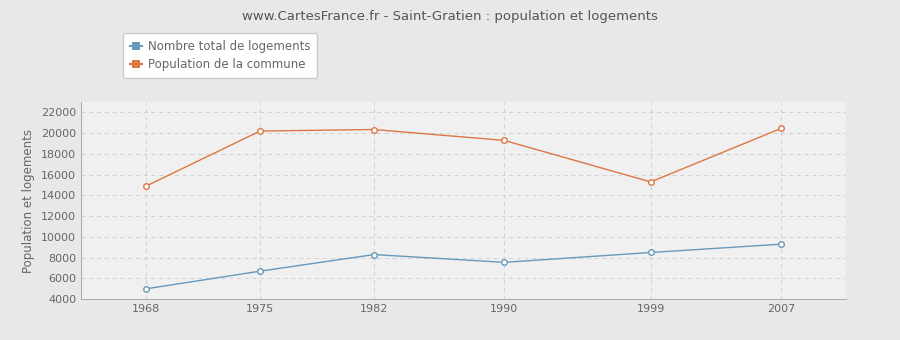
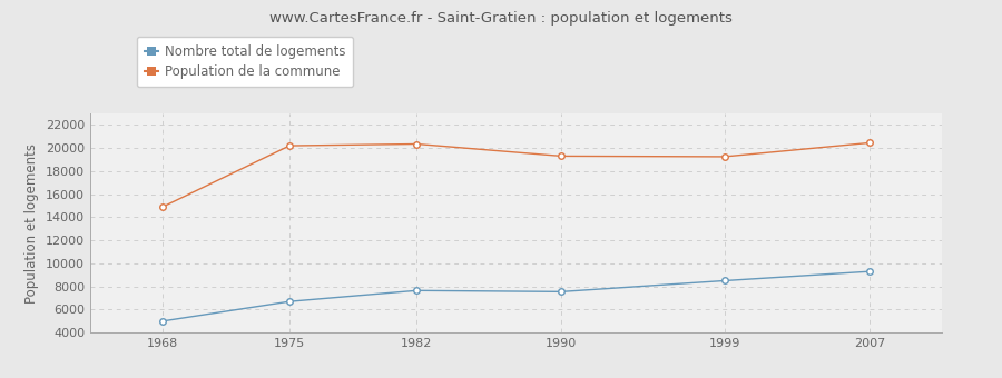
Nombre total de logements/1982: 8300 -> 7600
Population de la commune/1999: 15300 -> 19200
